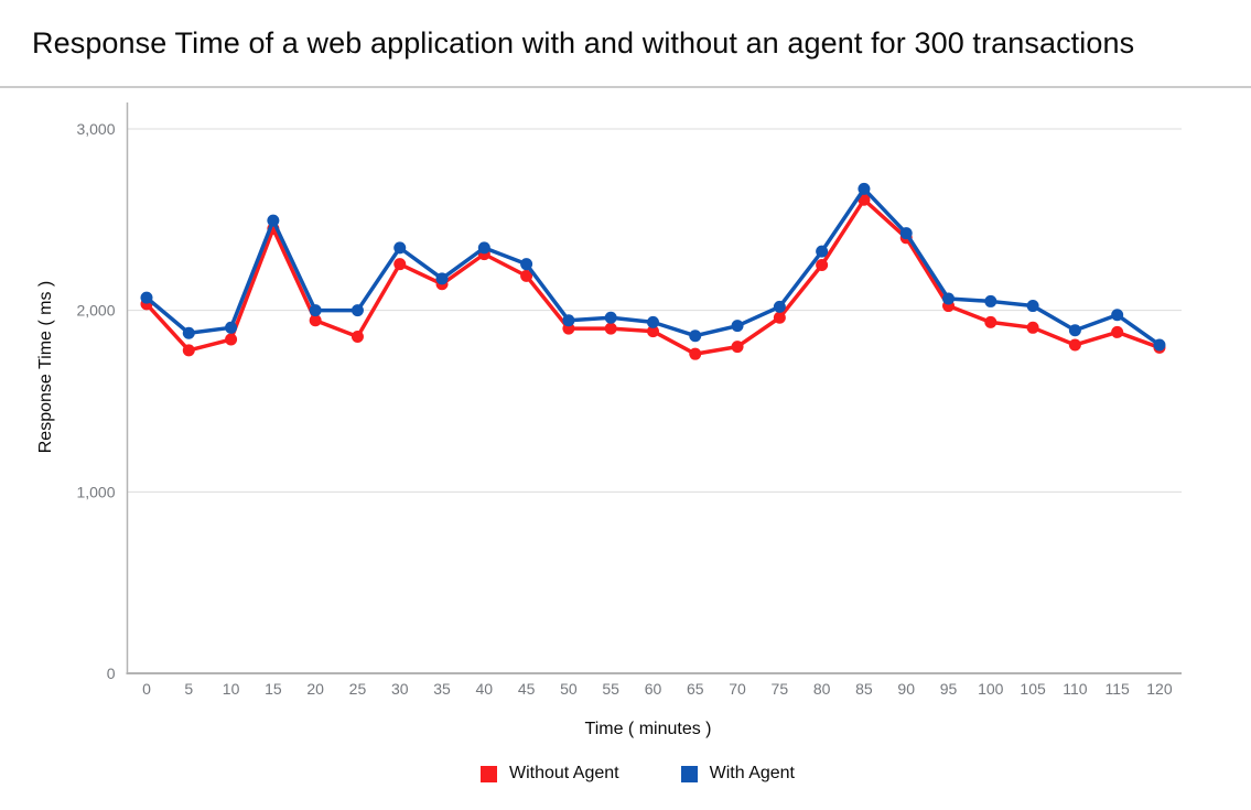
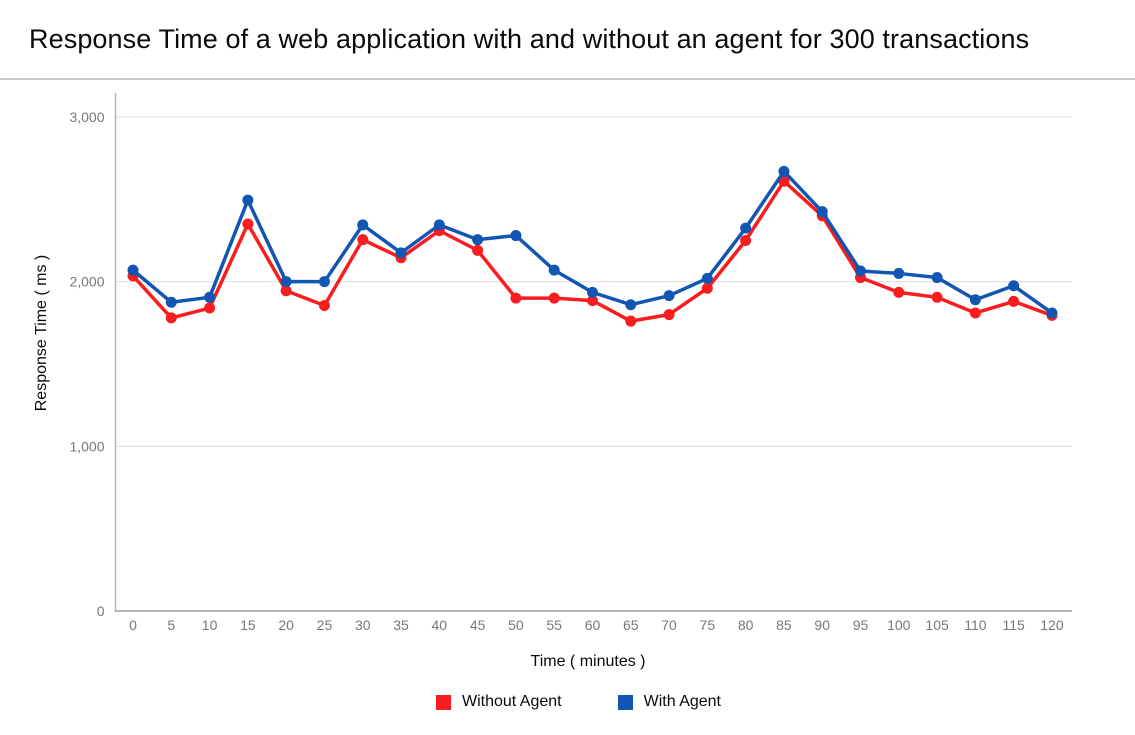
Without Agent/15: 2450 -> 2350
With Agent/50: 1940 -> 2280
With Agent/55: 1960 -> 2070
